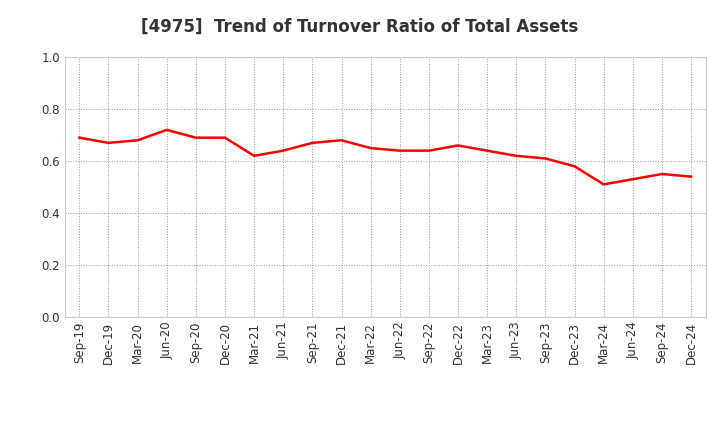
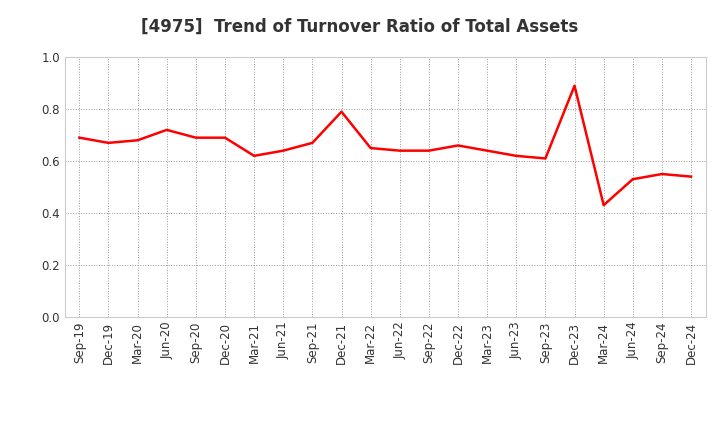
Dec-21: 0.68 -> 0.79
Dec-23: 0.58 -> 0.89
Mar-24: 0.51 -> 0.43
